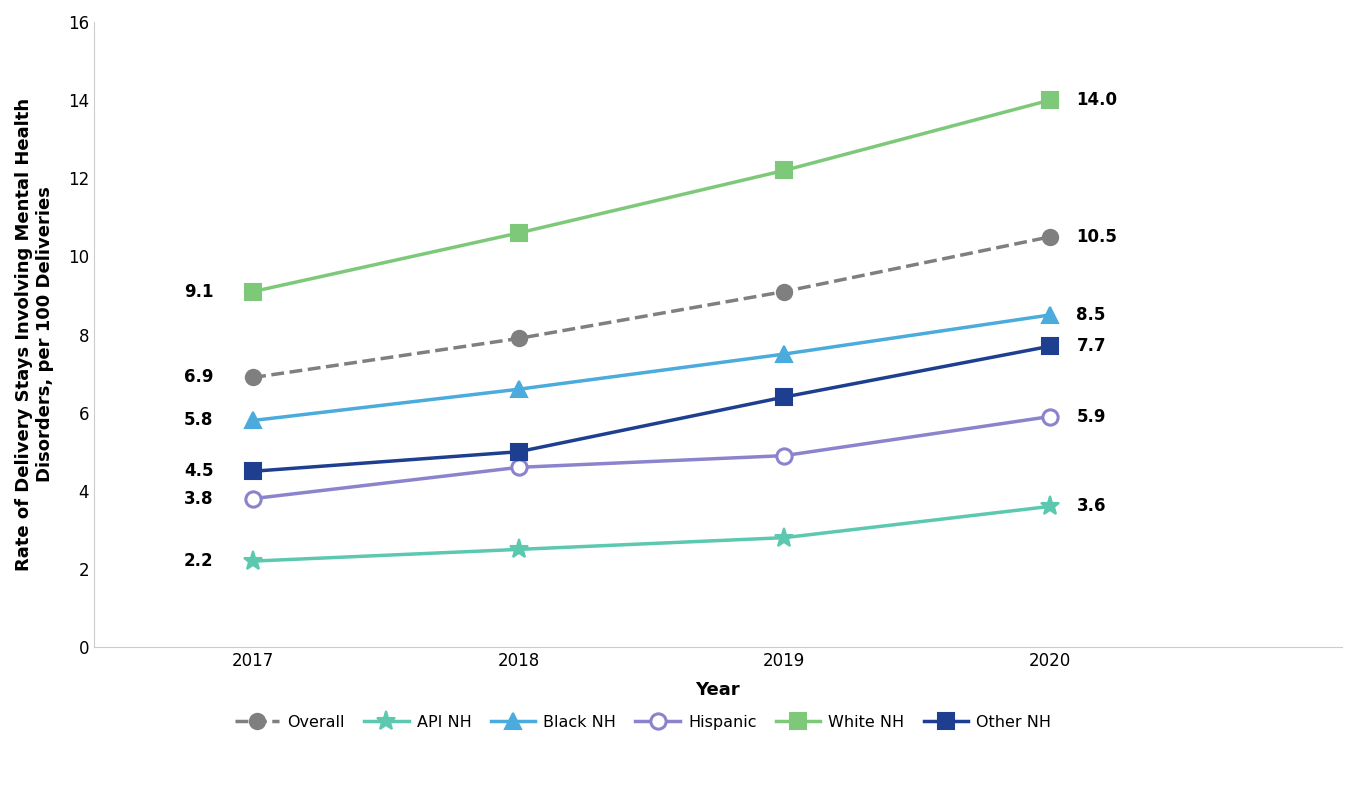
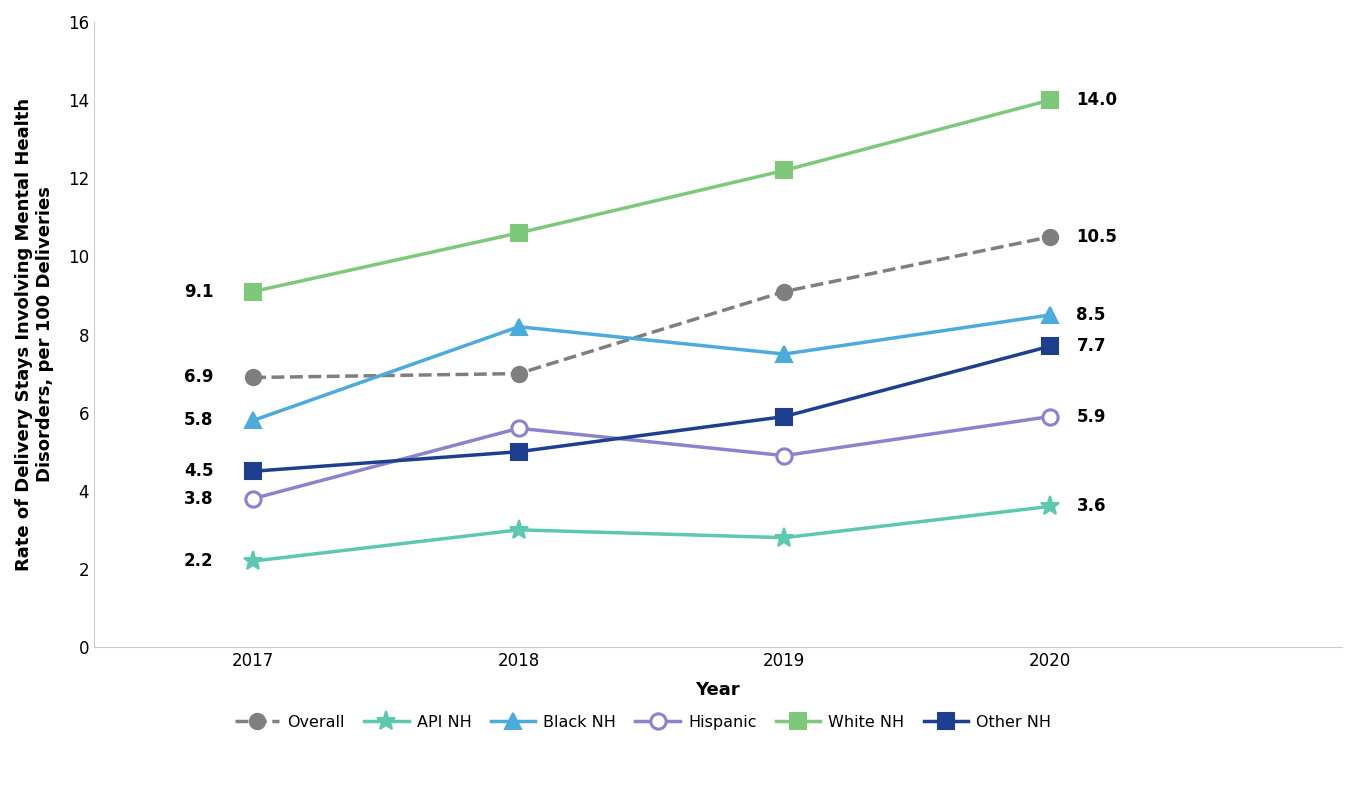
Overall/2018: 7.9 -> 7.0
API NH/2018: 2.5 -> 3.0
Black NH/2018: 6.6 -> 8.2
Hispanic/2018: 4.6 -> 5.6
Other NH/2019: 6.4 -> 5.9
